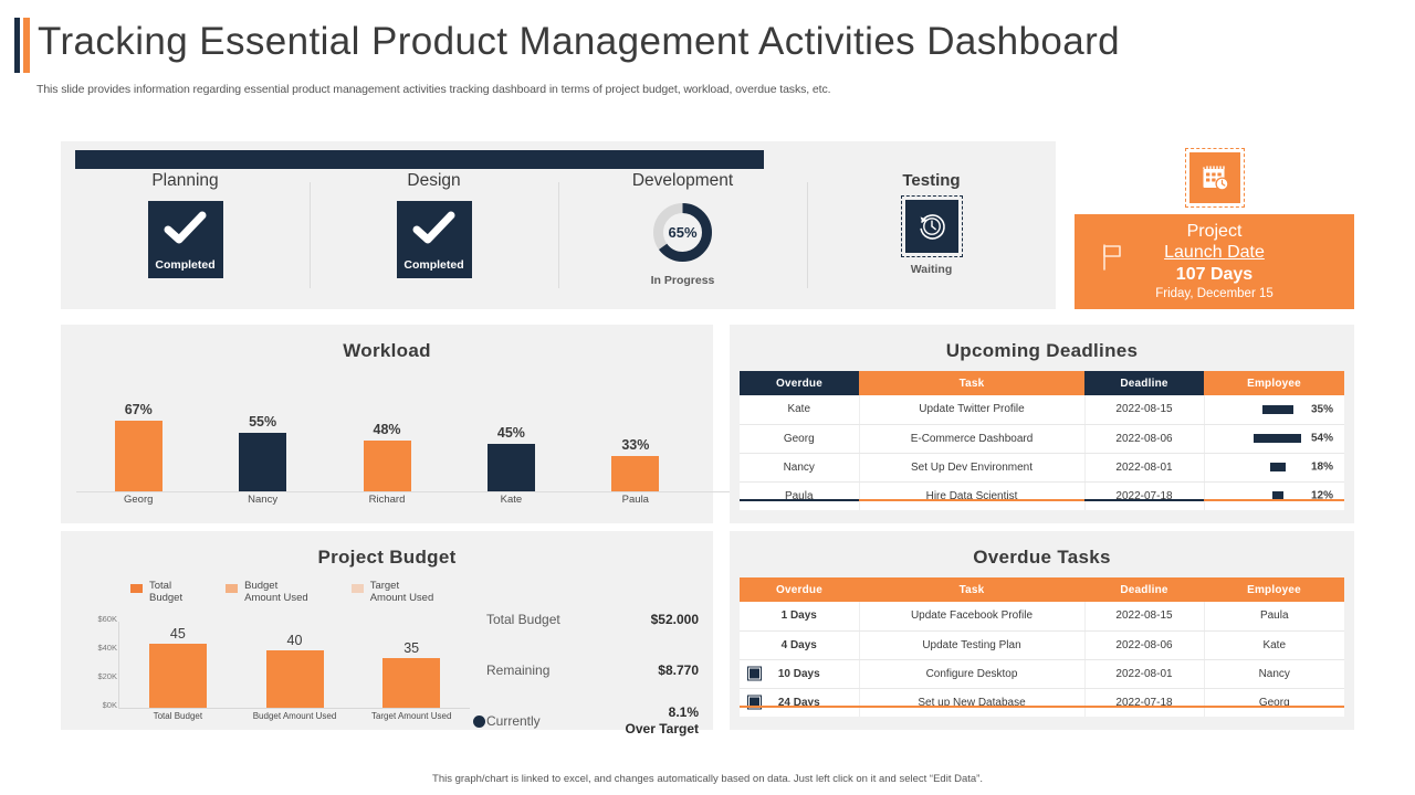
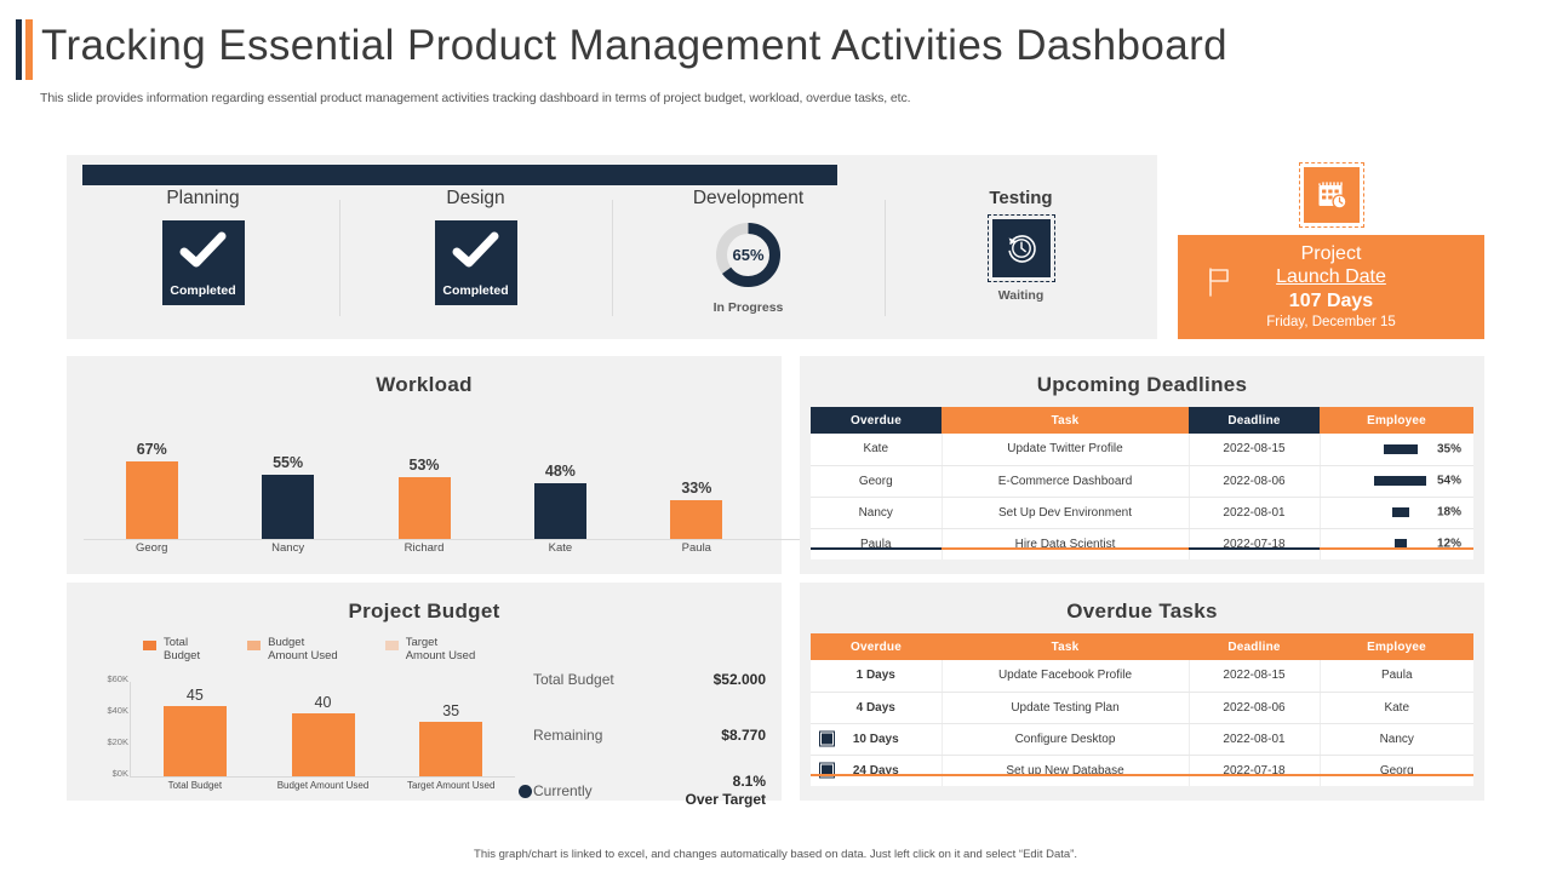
Workload/Richard: 48% -> 53%
Workload/Kate: 45% -> 48%
